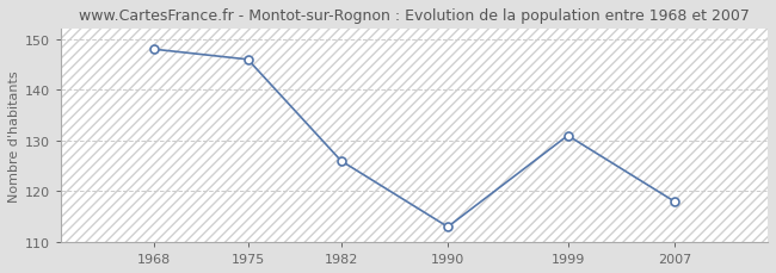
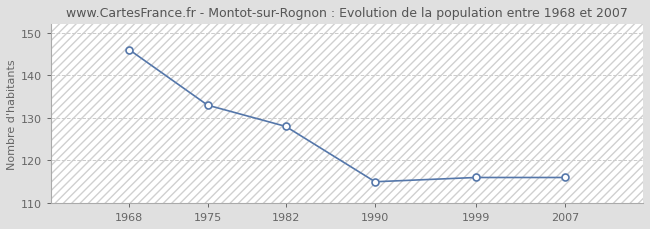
1968: 148 -> 146
1975: 146 -> 133
1982: 126 -> 128
1990: 113 -> 115
1999: 131 -> 116
2007: 118 -> 116
